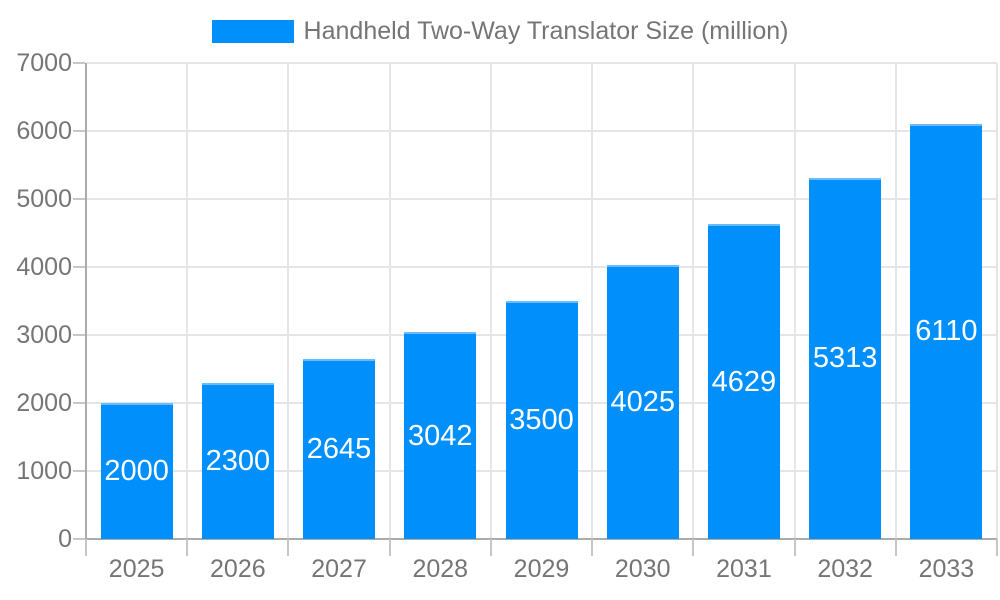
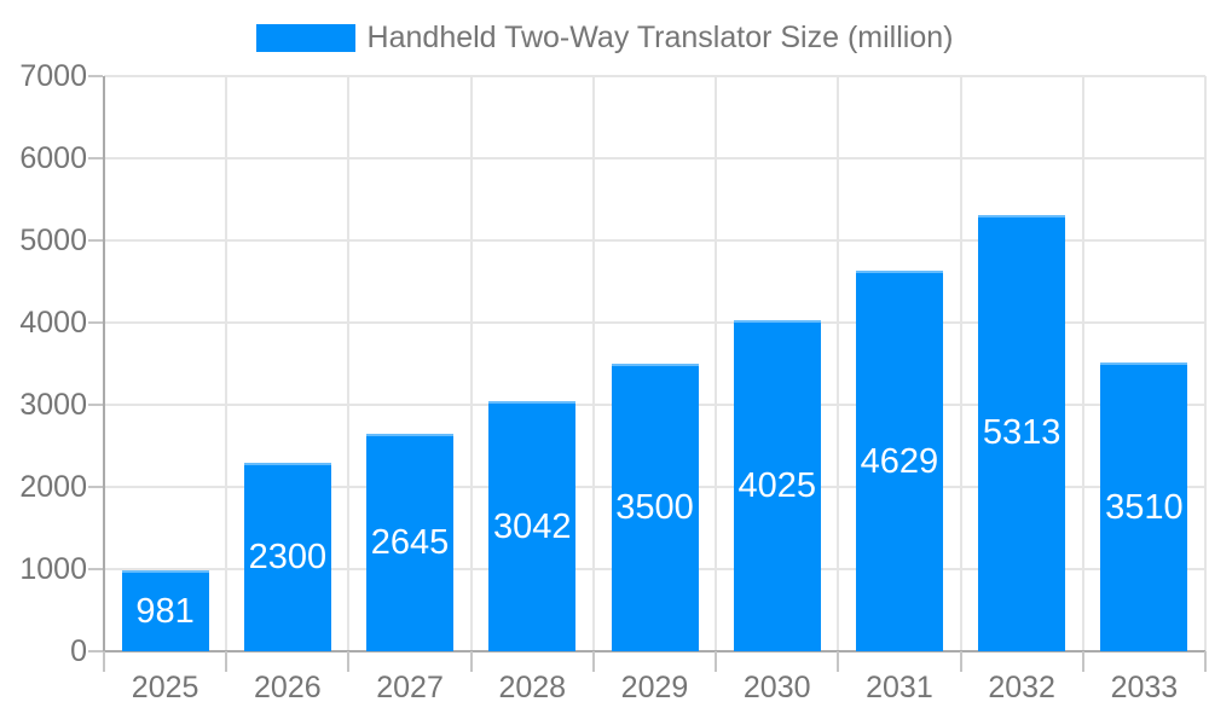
2025: 2000 -> 981
2033: 6110 -> 3510
